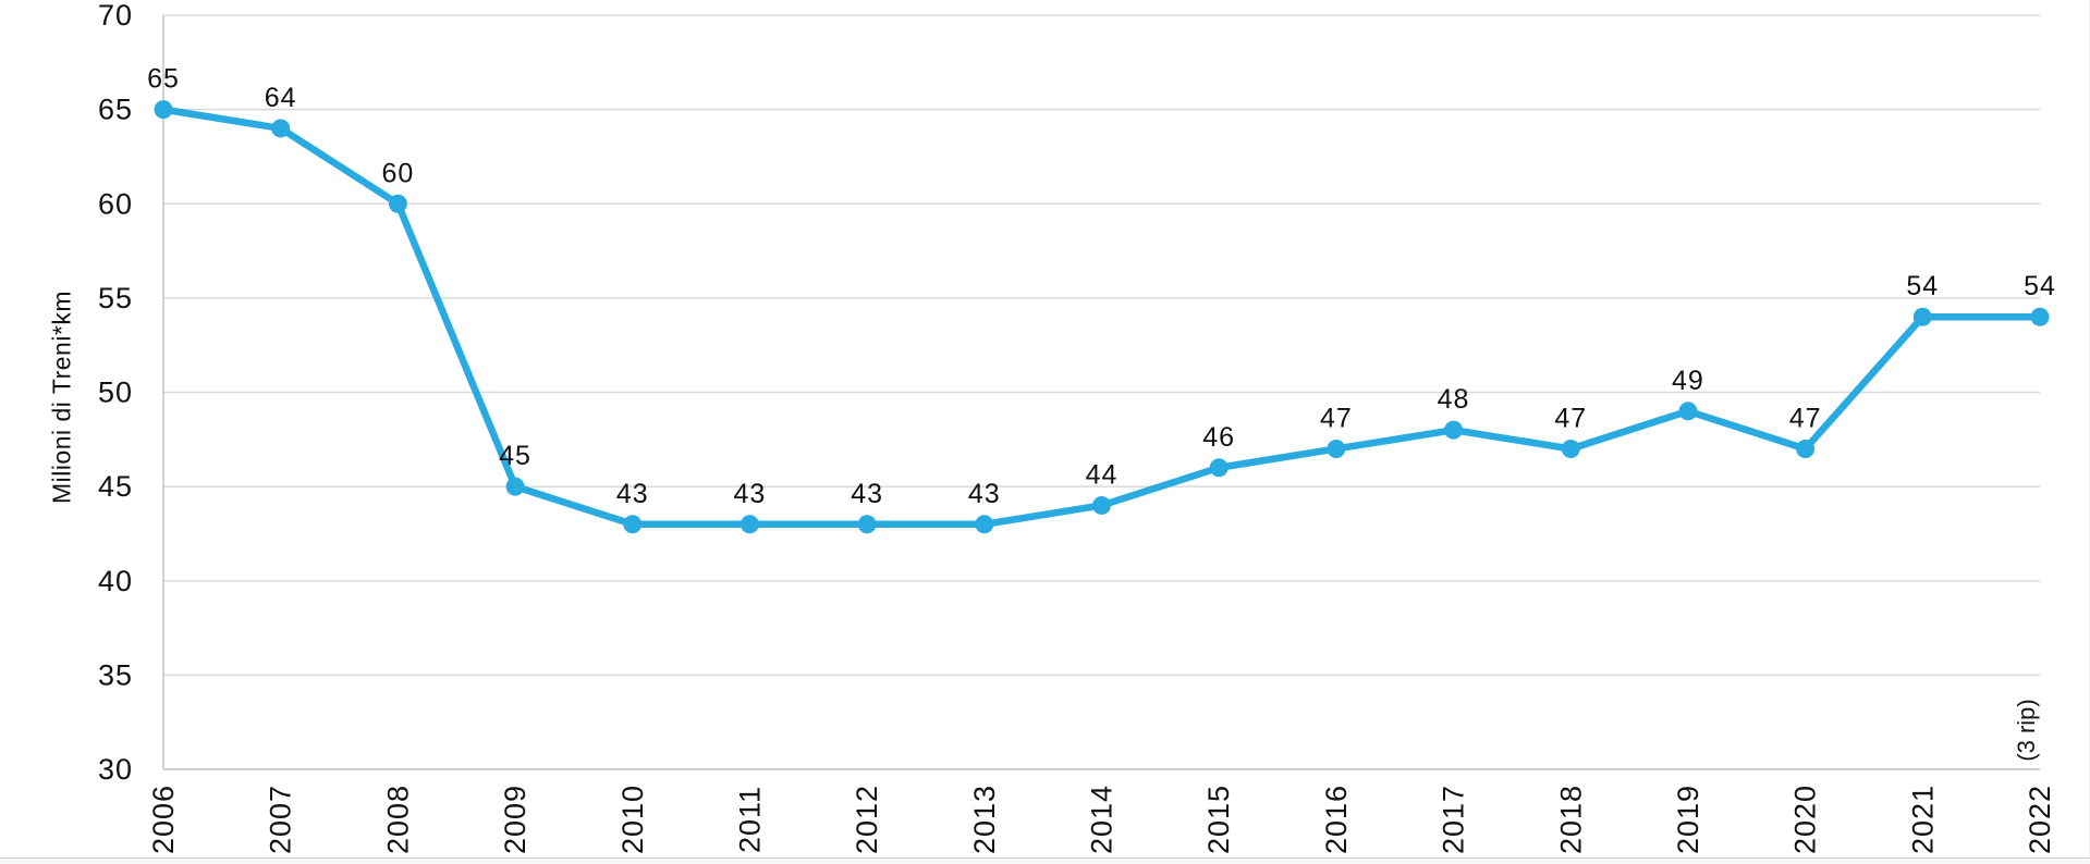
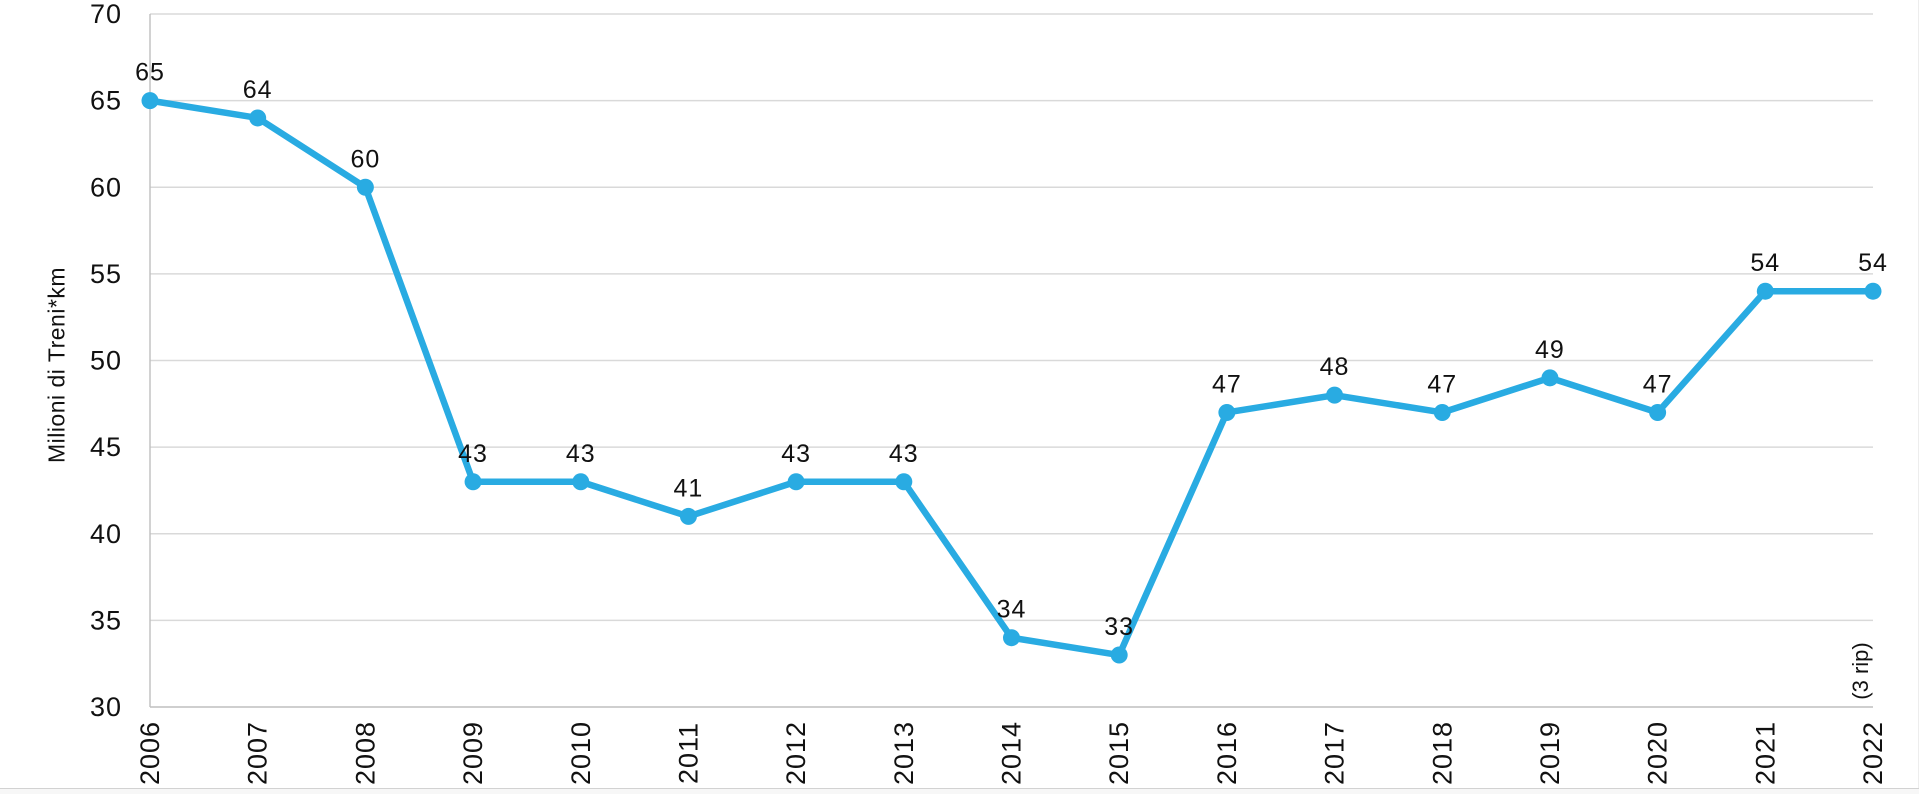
2009: 45 -> 43
2011: 43 -> 41
2014: 44 -> 34
2015: 46 -> 33
